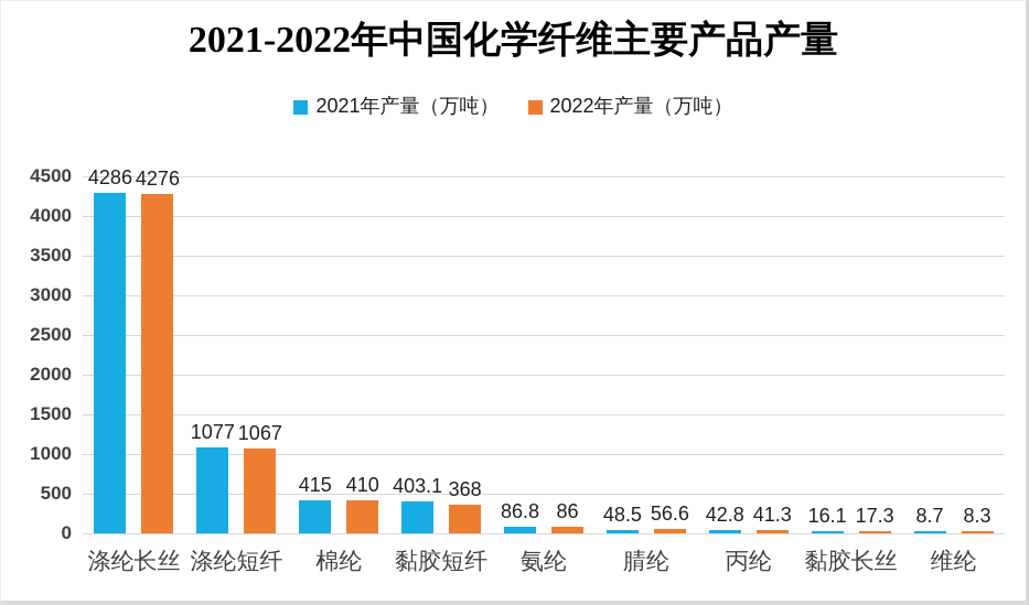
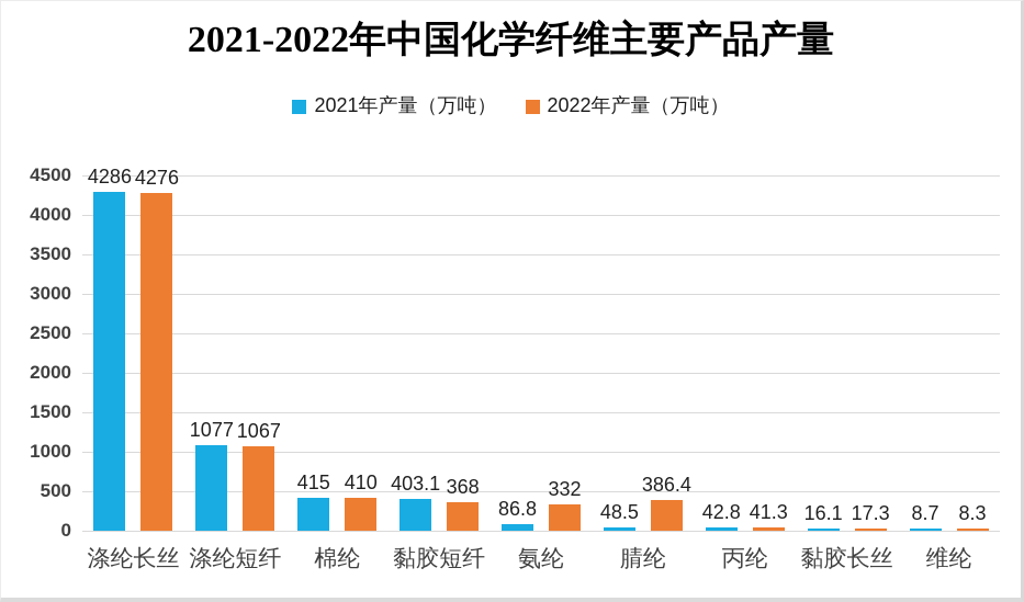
2022年产量（万吨）/氨纶: 86 -> 332
2022年产量（万吨）/腈纶: 56.6 -> 386.4
